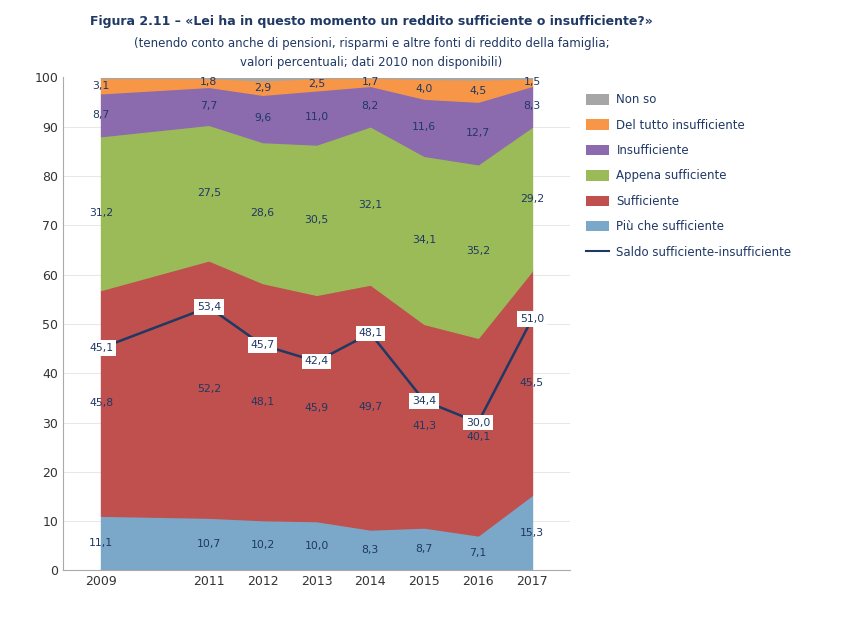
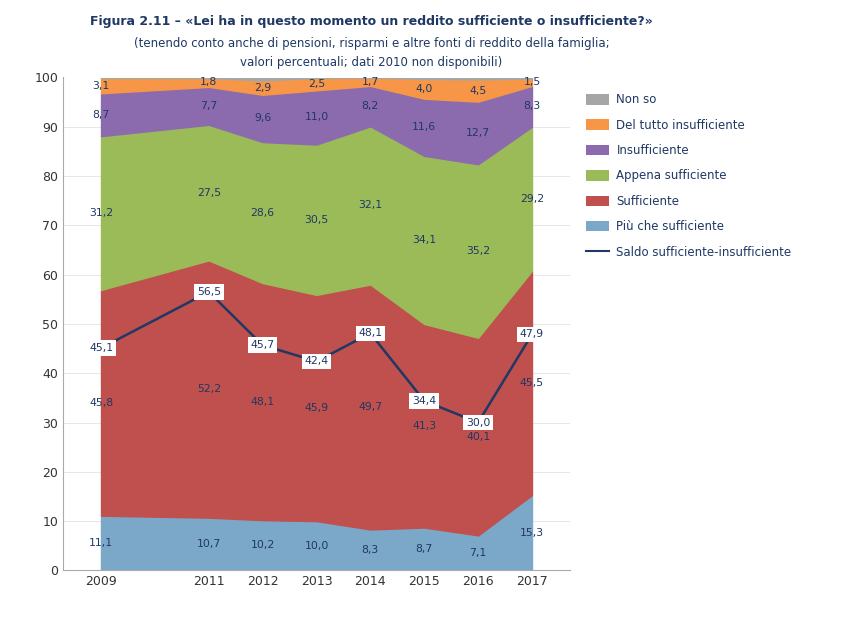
Saldo sufficiente-insufficiente/2011: 53,4 -> 56,5
Saldo sufficiente-insufficiente/2017: 51,0 -> 47,9
